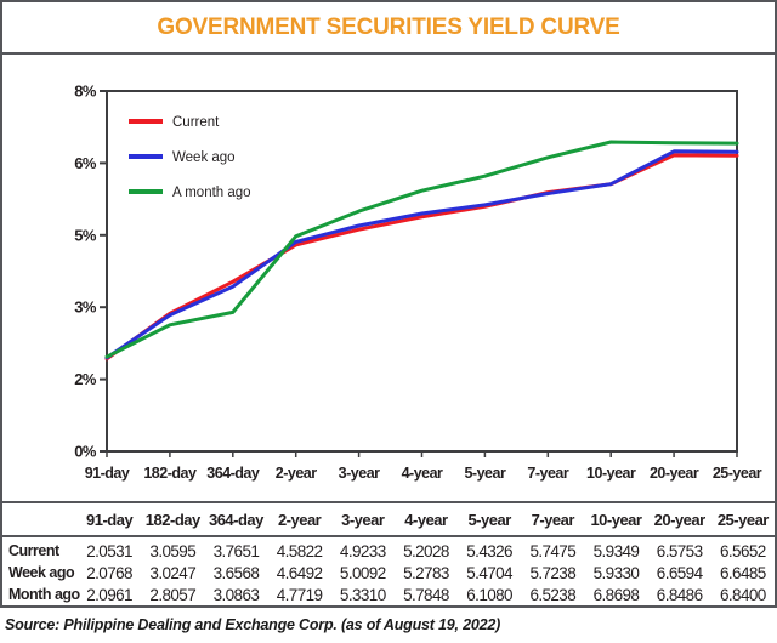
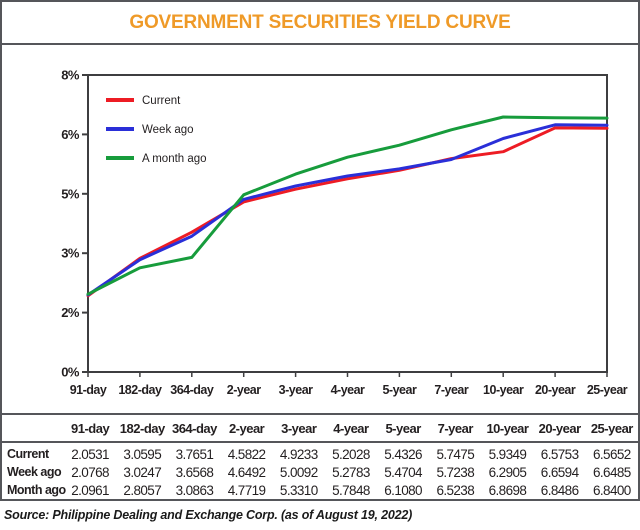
Week ago/10-year: 5.9330 -> 6.2905
